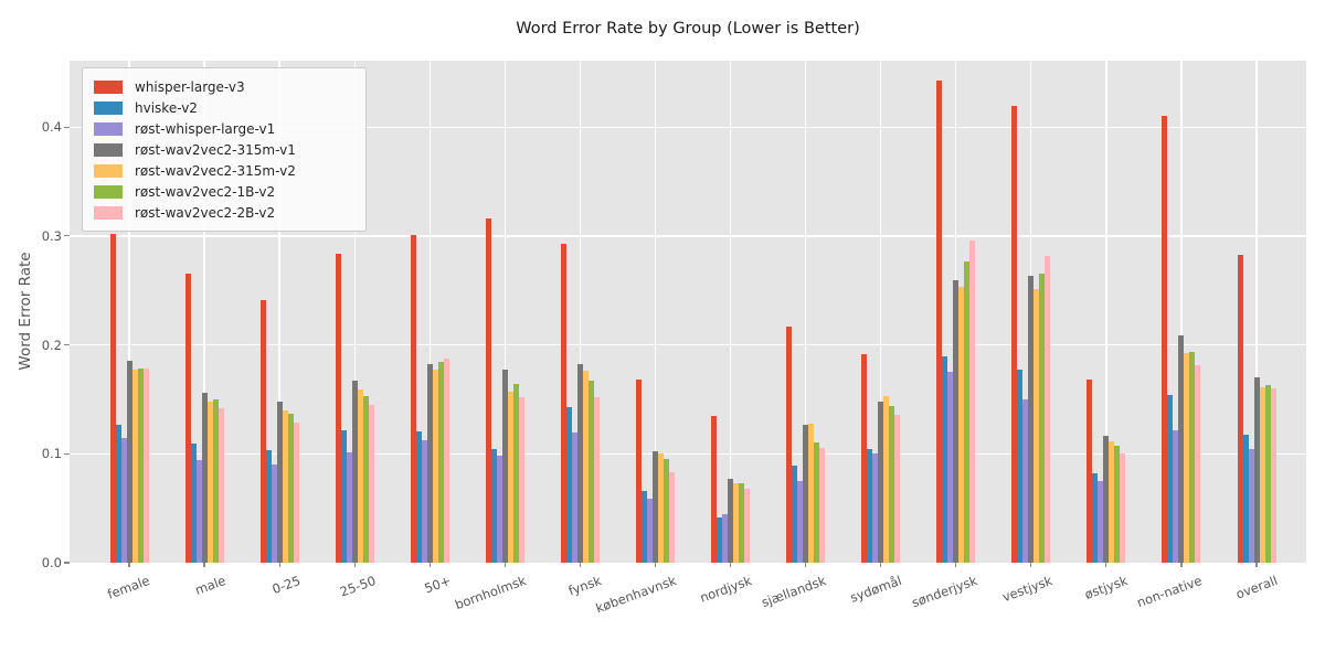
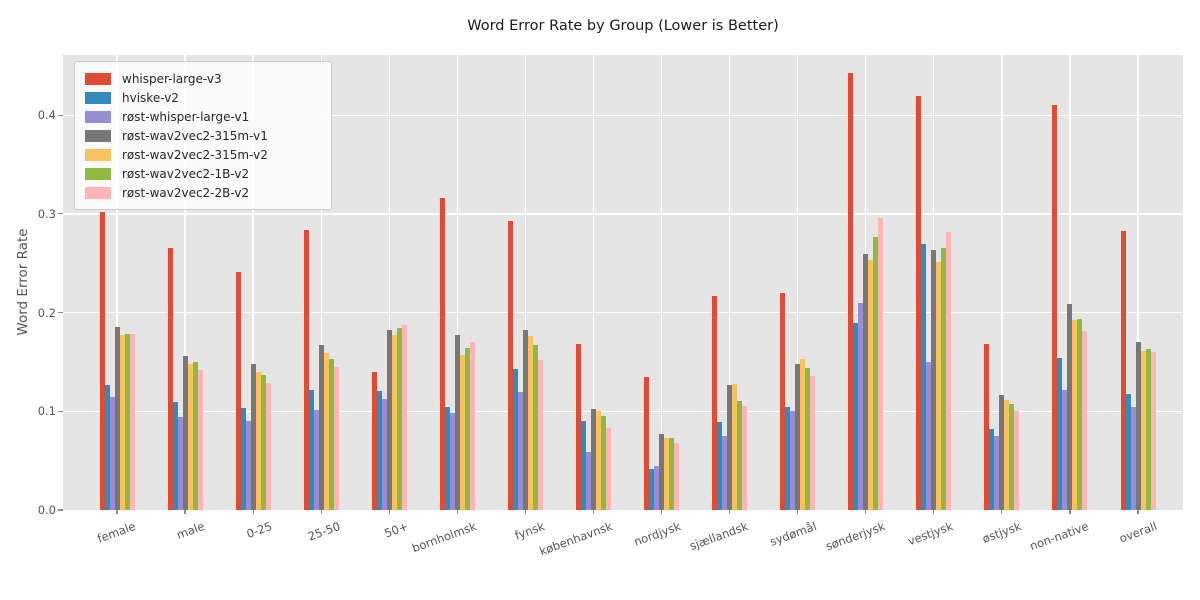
whisper-large-v3/50+: 0.30 -> 0.14
røst-wav2vec2-2B-v2/bornholmsk: 0.15 -> 0.17
hviske-v2/københavnsk: 0.07 -> 0.09
whisper-large-v3/sydømål: 0.19 -> 0.22
røst-whisper-large-v1/sønderjysk: 0.17 -> 0.21
hviske-v2/vestjysk: 0.18 -> 0.27
